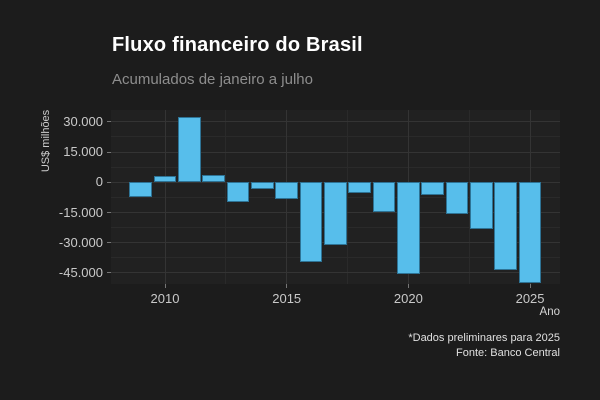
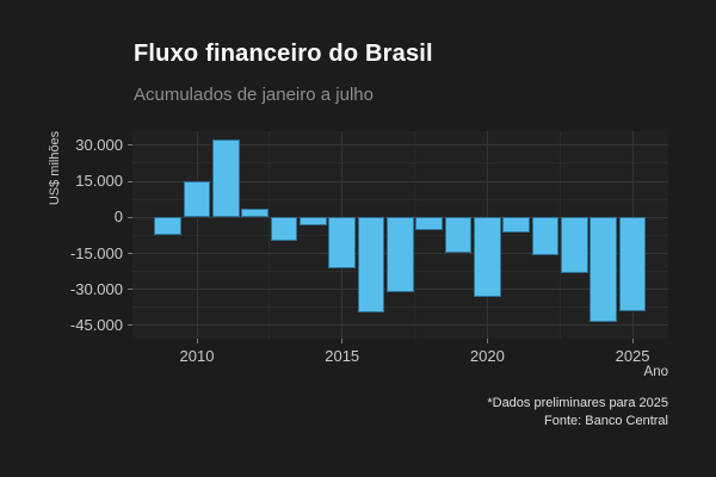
2010: 3000 -> 15000
2015: -8000 -> -21000
2020: -46000 -> -33000
2025: -50000 -> -39000
